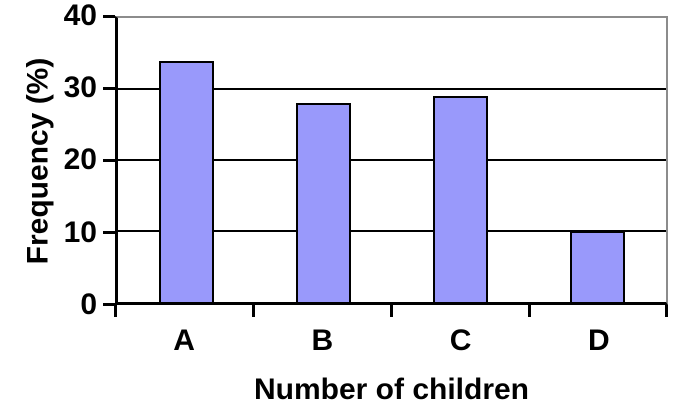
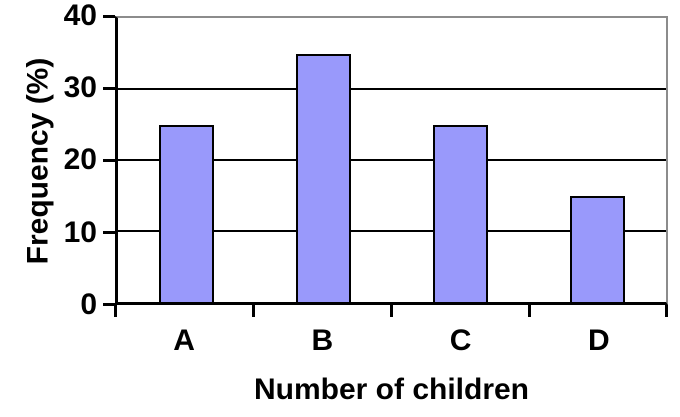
A: 34 -> 25
B: 28 -> 35
C: 29 -> 25
D: 10 -> 15
